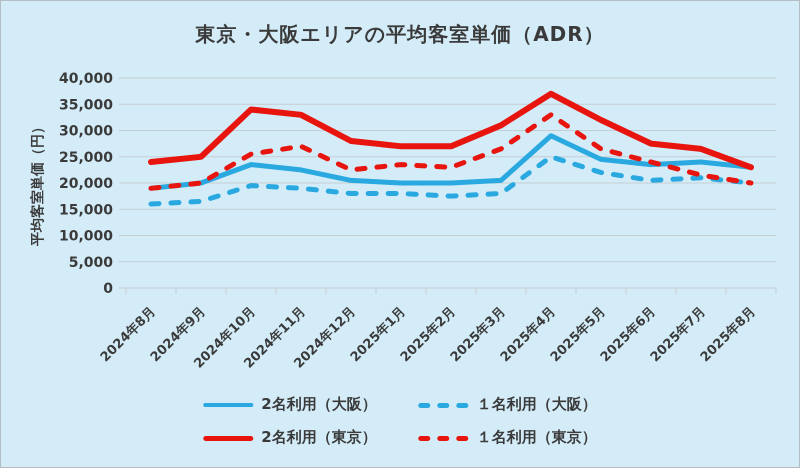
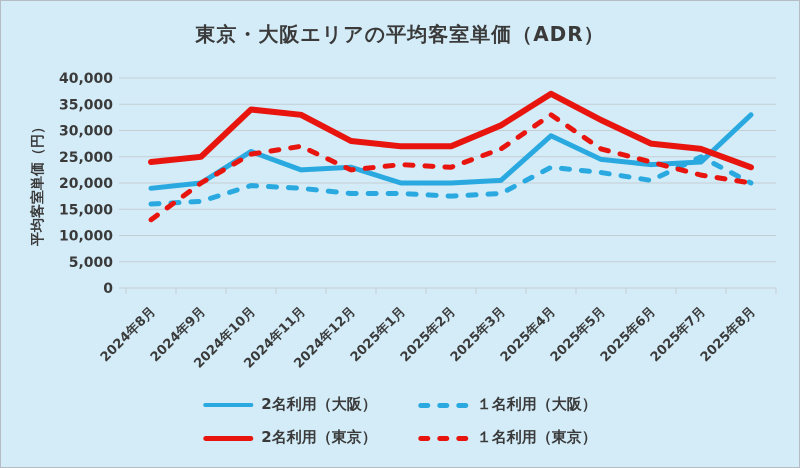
１名利用（東京）/2024年8月: 19000 -> 13000
2名利用（大阪）/2024年10月: 24000 -> 26000
2名利用（大阪）/2024年12月: 20000 -> 23000
１名利用（大阪）/2025年4月: 25000 -> 23000
１名利用（大阪）/2025年7月: 21000 -> 25000
2名利用（大阪）/2025年8月: 23000 -> 33000
